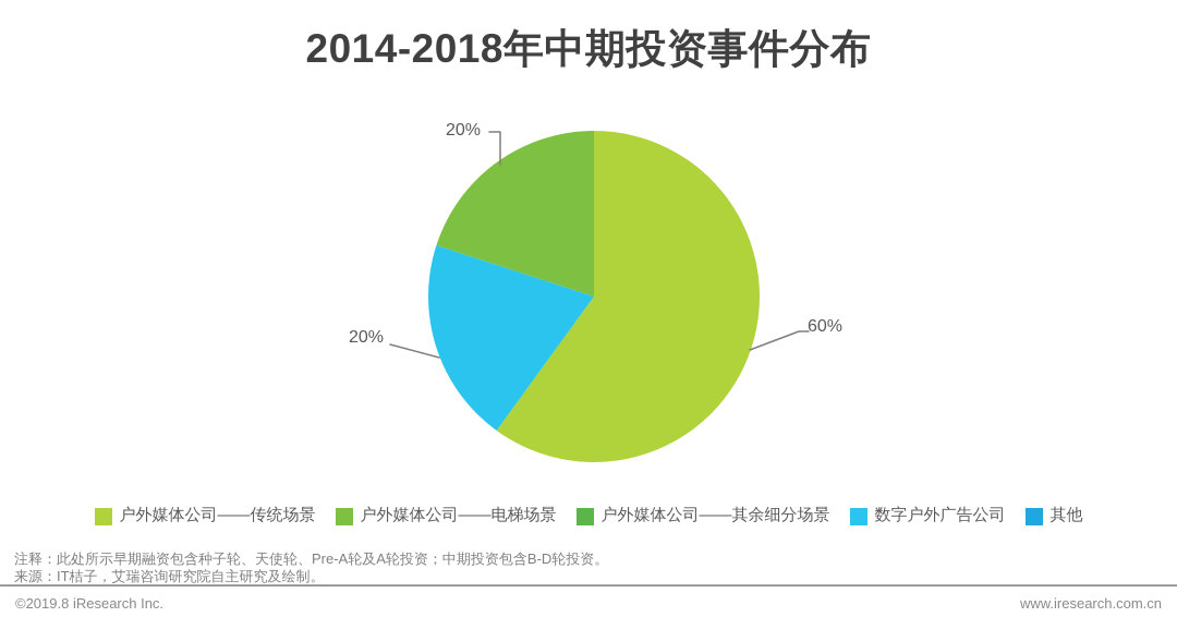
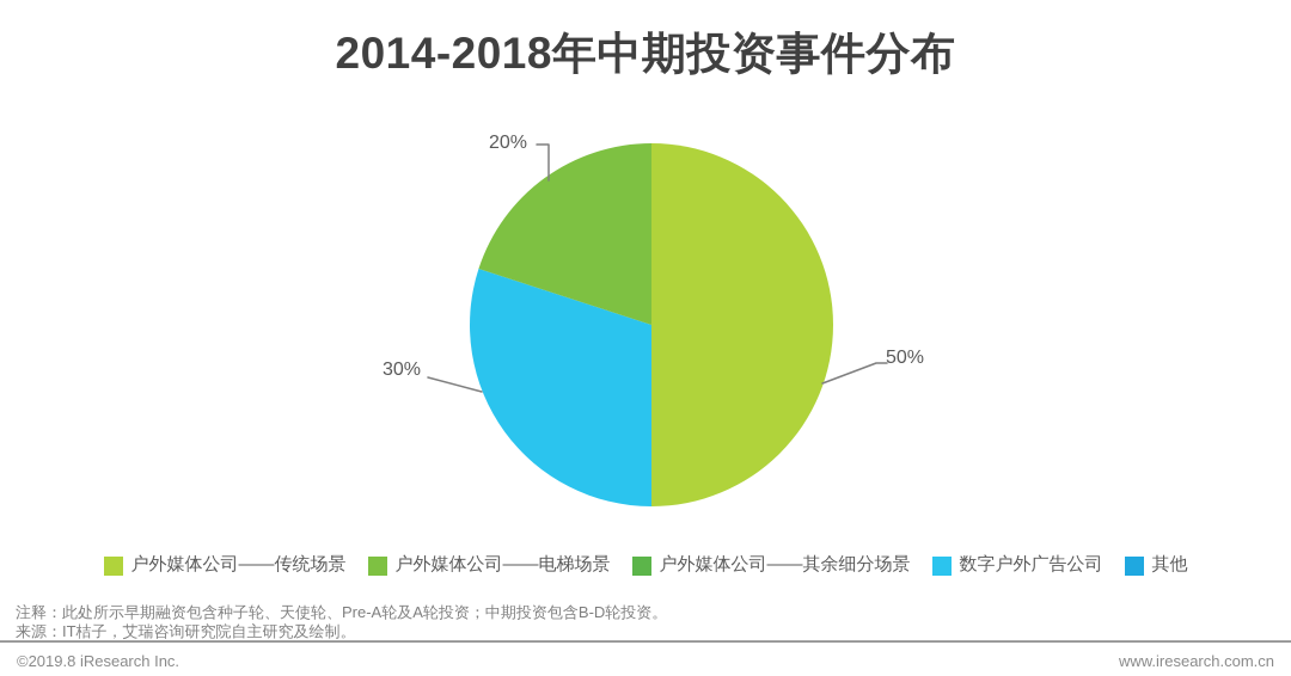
户外媒体公司——传统场景: 60% -> 50%
数字户外广告公司: 20% -> 30%
